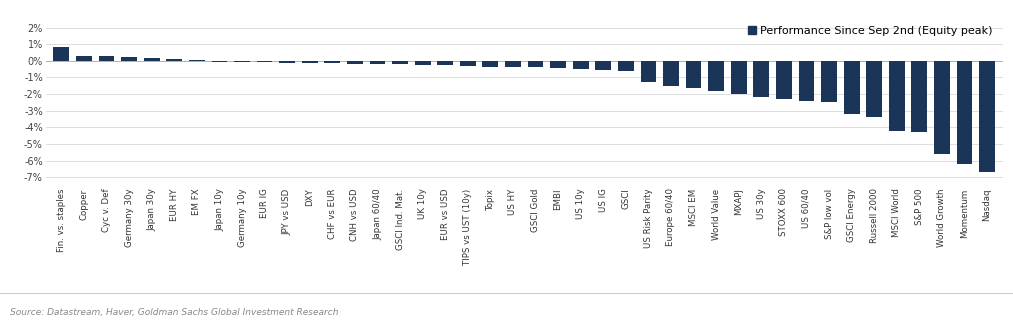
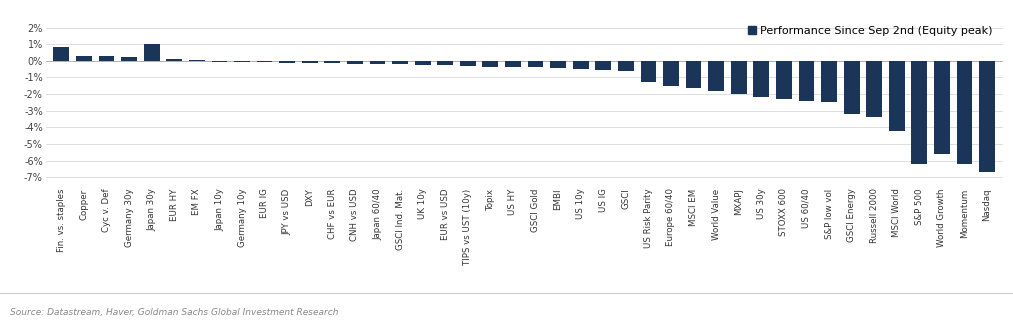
Japan 30y: 0.1% -> 1.0%
S&P 500: -4.3% -> -6.2%
